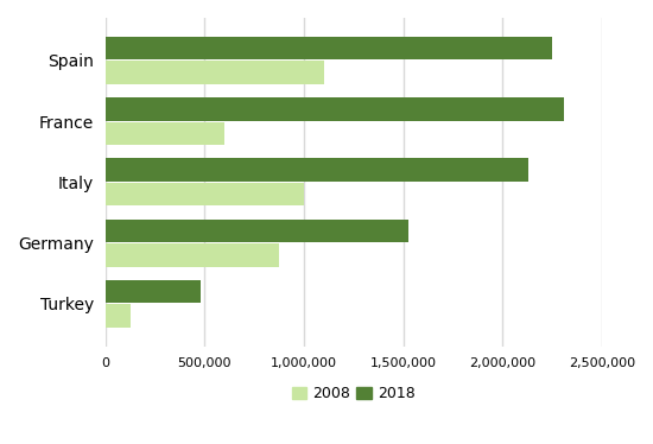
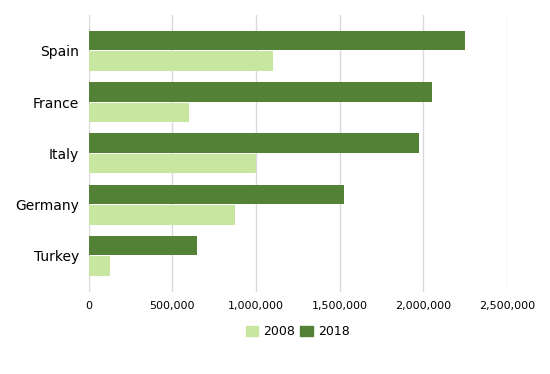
2018/France: 2,310,000 -> 2,050,000
2018/Italy: 2,130,000 -> 1,980,000
2018/Turkey: 480,000 -> 650,000
